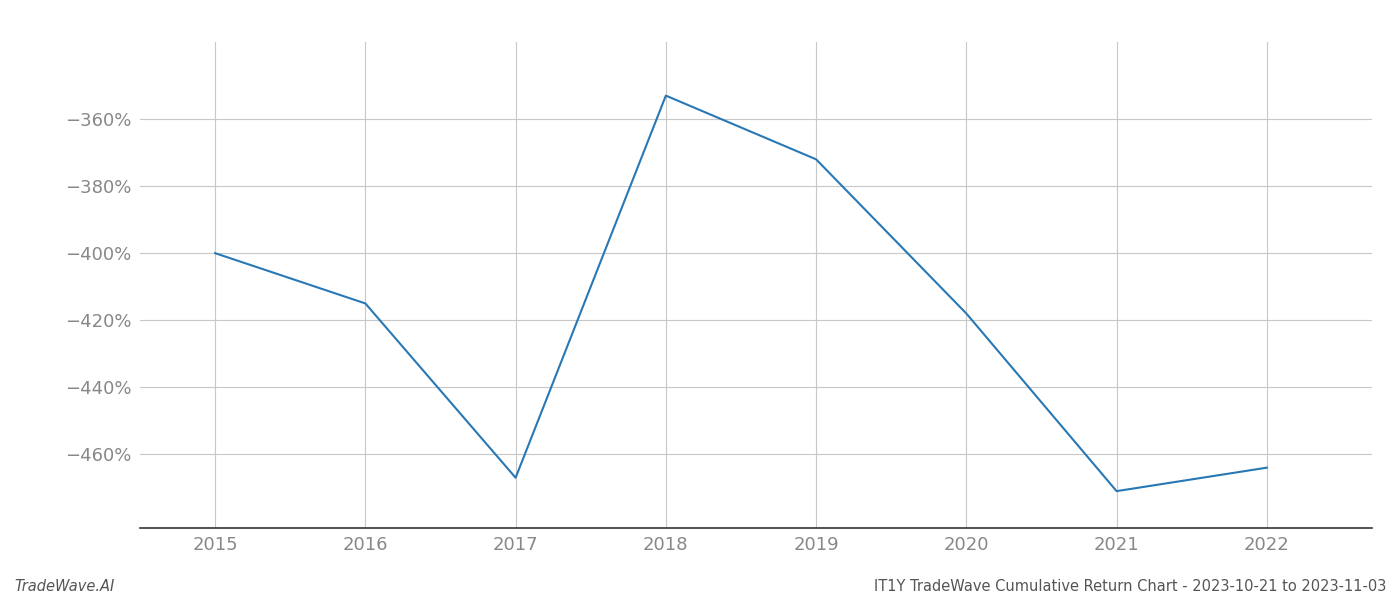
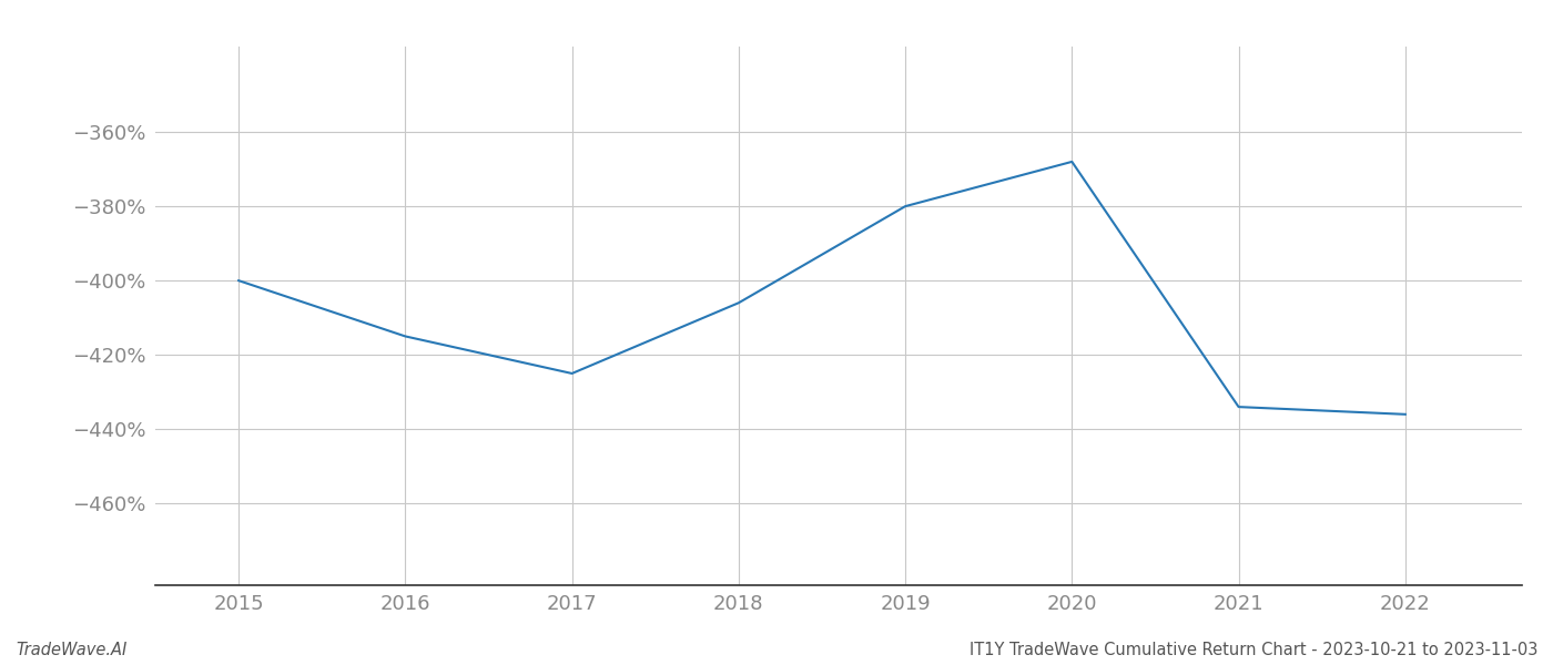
2017: -467% -> -425%
2018: -353% -> -406%
2019: -372% -> -380%
2020: -418% -> -368%
2021: -471% -> -434%
2022: -464% -> -436%
